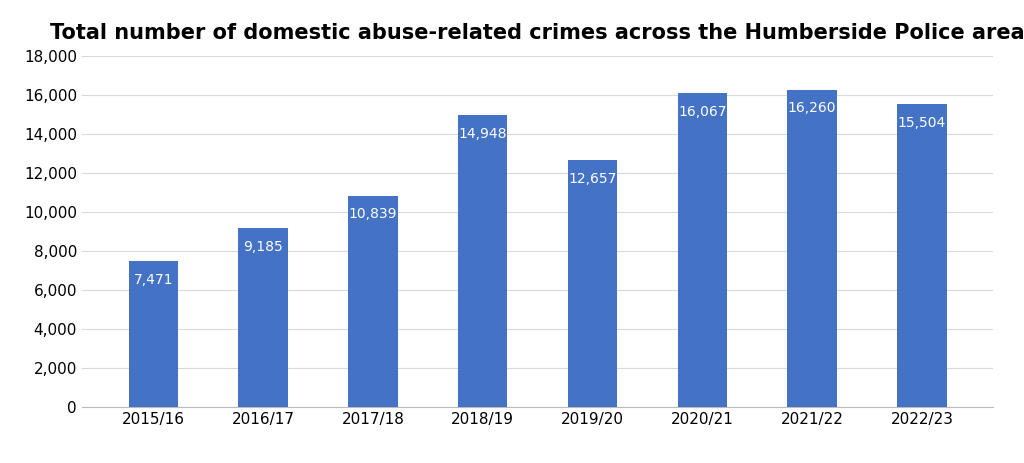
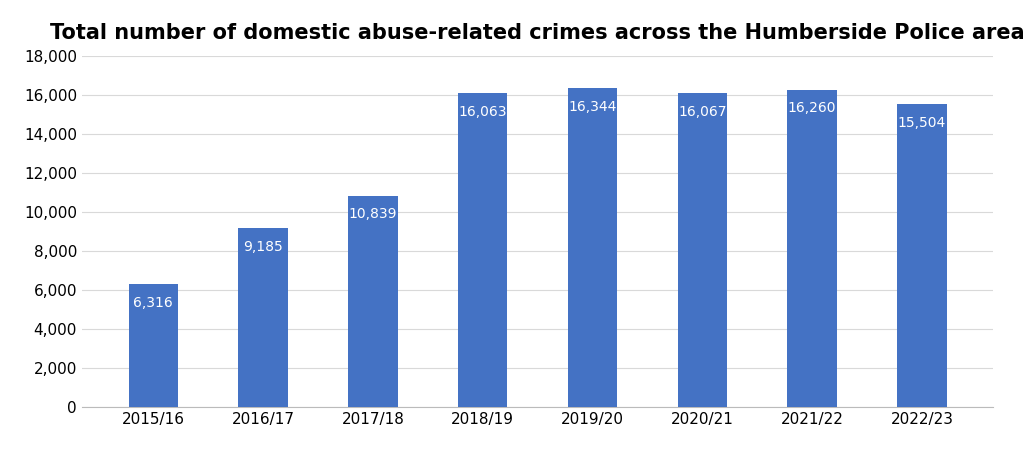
2015/16: 7,471 -> 6,316
2018/19: 14,948 -> 16,063
2019/20: 12,657 -> 16,344
